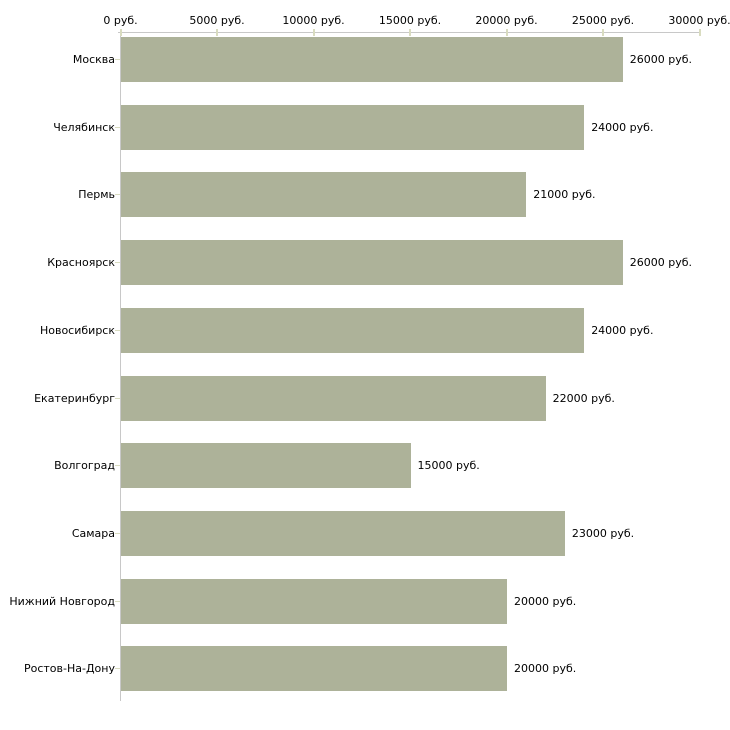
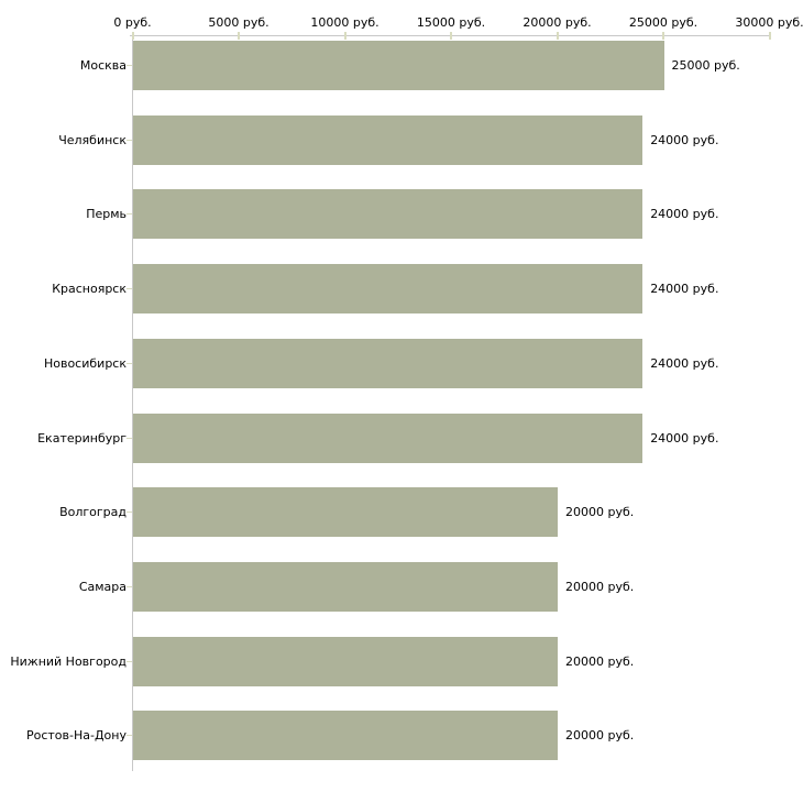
Москва: 26000 -> 25000
Пермь: 21000 -> 24000
Красноярск: 26000 -> 24000
Екатеринбург: 22000 -> 24000
Волгоград: 15000 -> 20000
Самара: 23000 -> 20000
